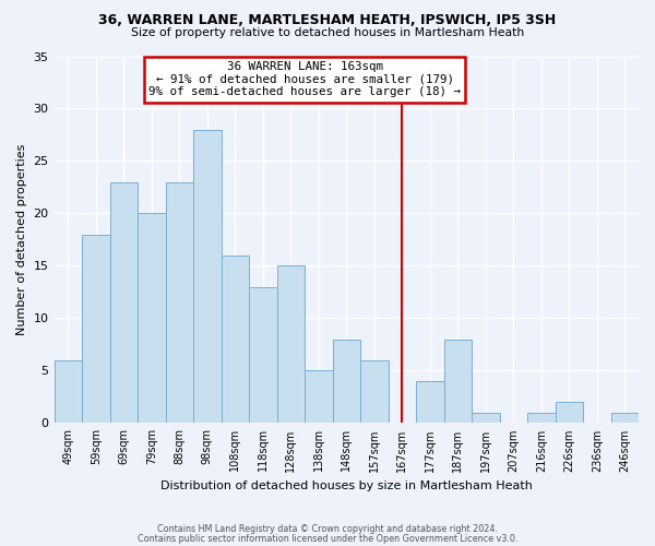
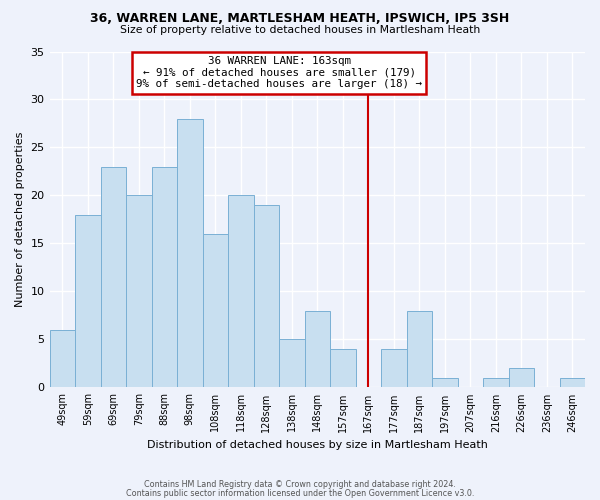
118sqm: 13 -> 20
128sqm: 15 -> 19
157sqm: 6 -> 4
